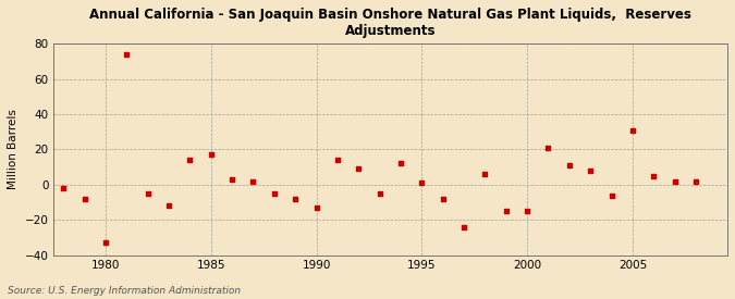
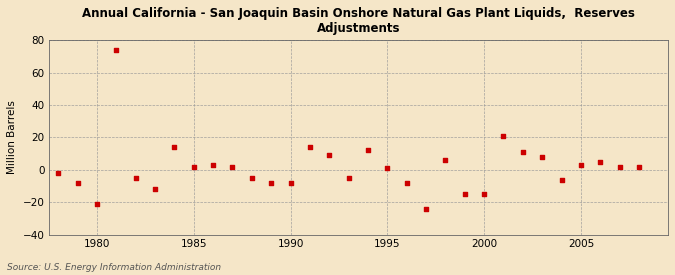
1980: -33 -> -21
1985: 17 -> 2
1990: -13 -> -8
2005: 31 -> 3
